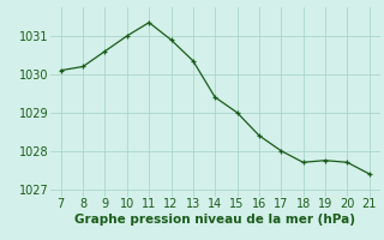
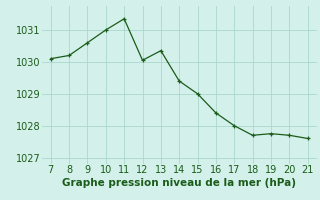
12: 1030.90 -> 1030.05
21: 1027.40 -> 1027.60
